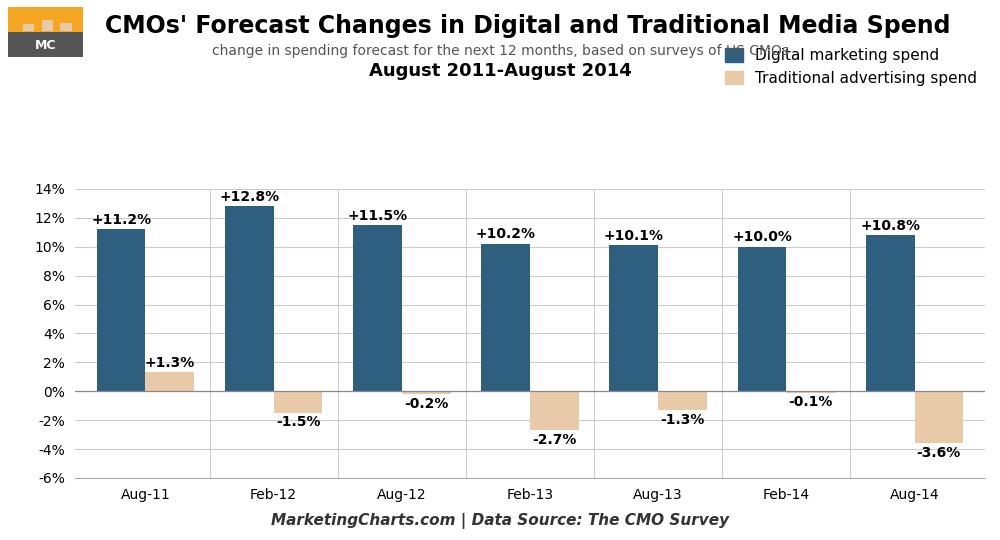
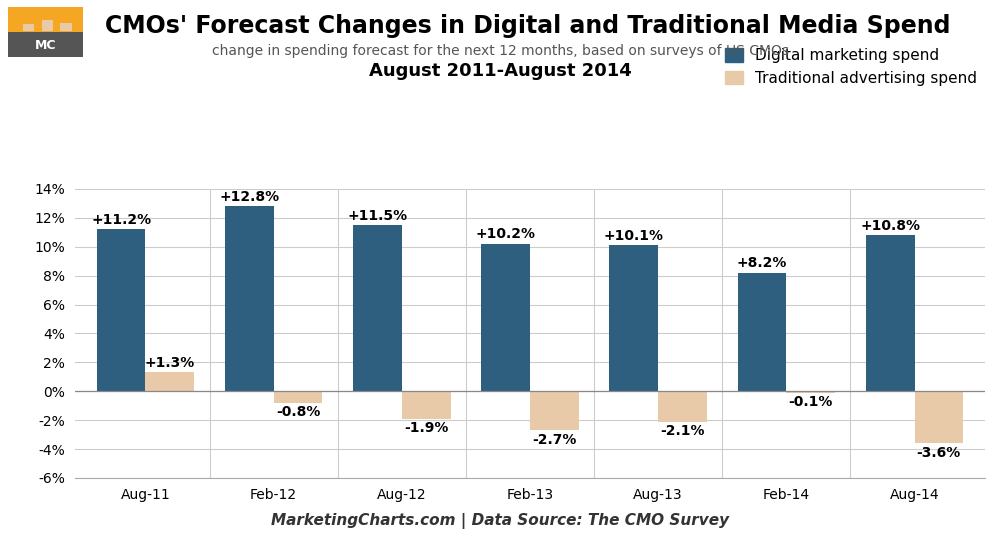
Traditional advertising spend/Feb-12: -1.5% -> -0.8%
Traditional advertising spend/Aug-12: -0.2% -> -1.9%
Traditional advertising spend/Aug-13: -1.3% -> -2.1%
Digital marketing spend/Feb-14: +10.0% -> +8.2%
